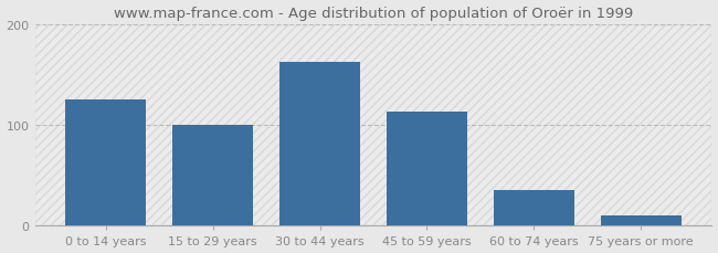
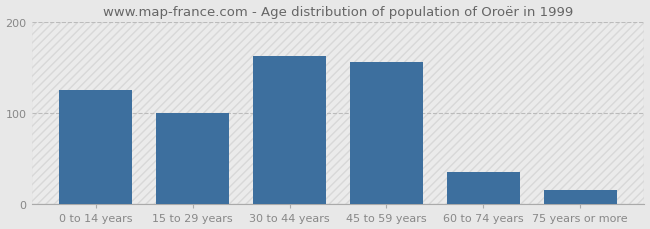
45 to 59 years: 113 -> 156
75 years or more: 10 -> 16
